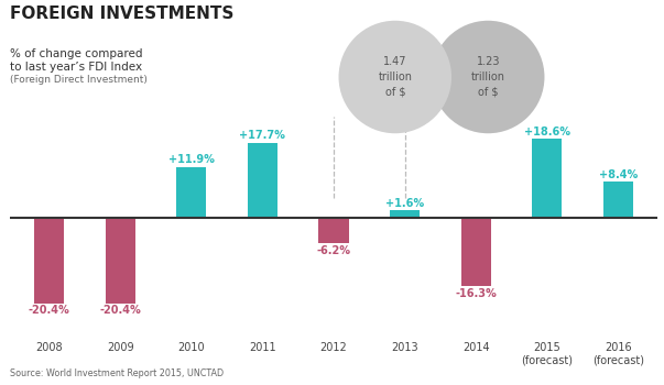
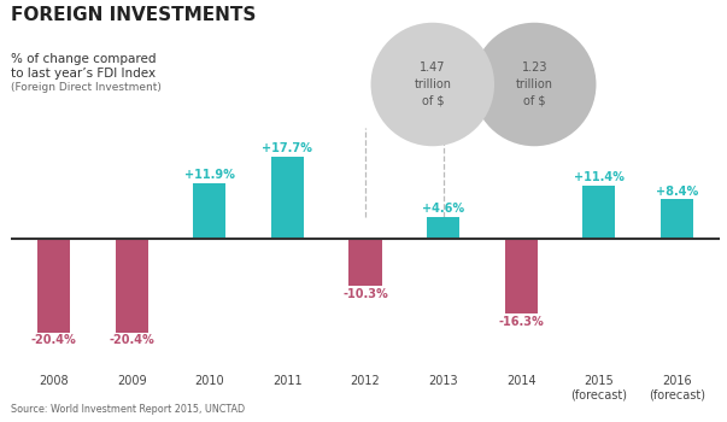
2012: -6.2% -> -10.3%
2013: +1.6% -> +4.6%
2015 (forecast): +18.6% -> +11.4%
